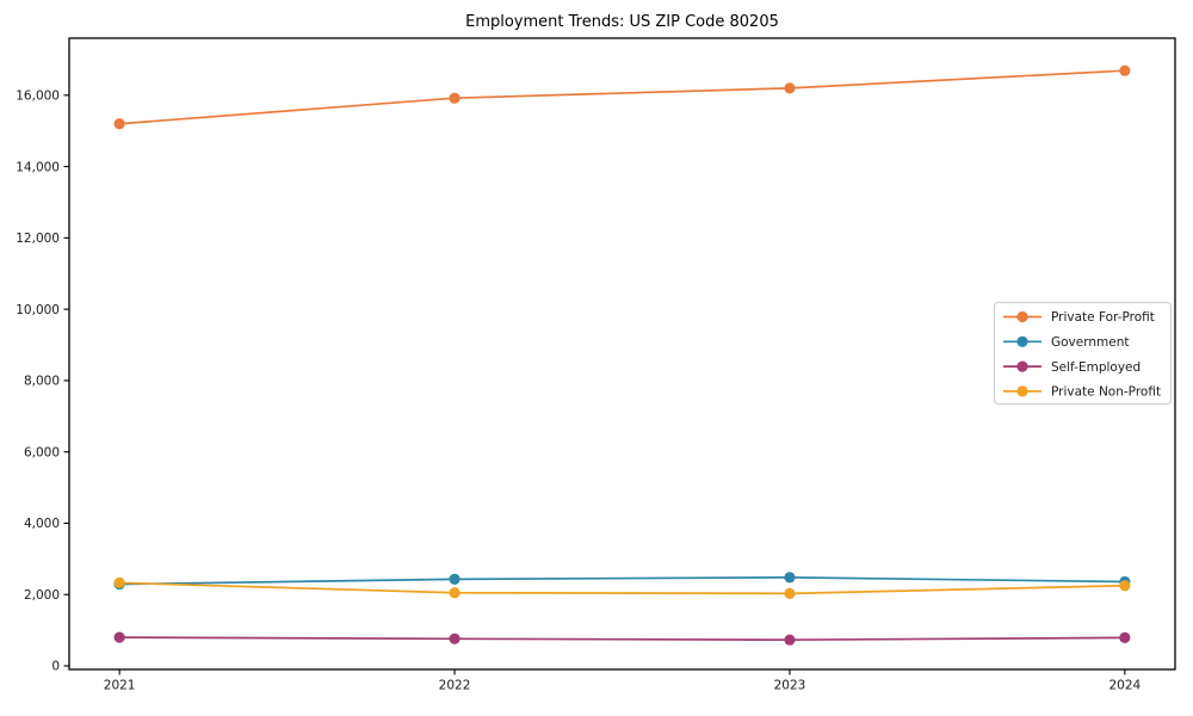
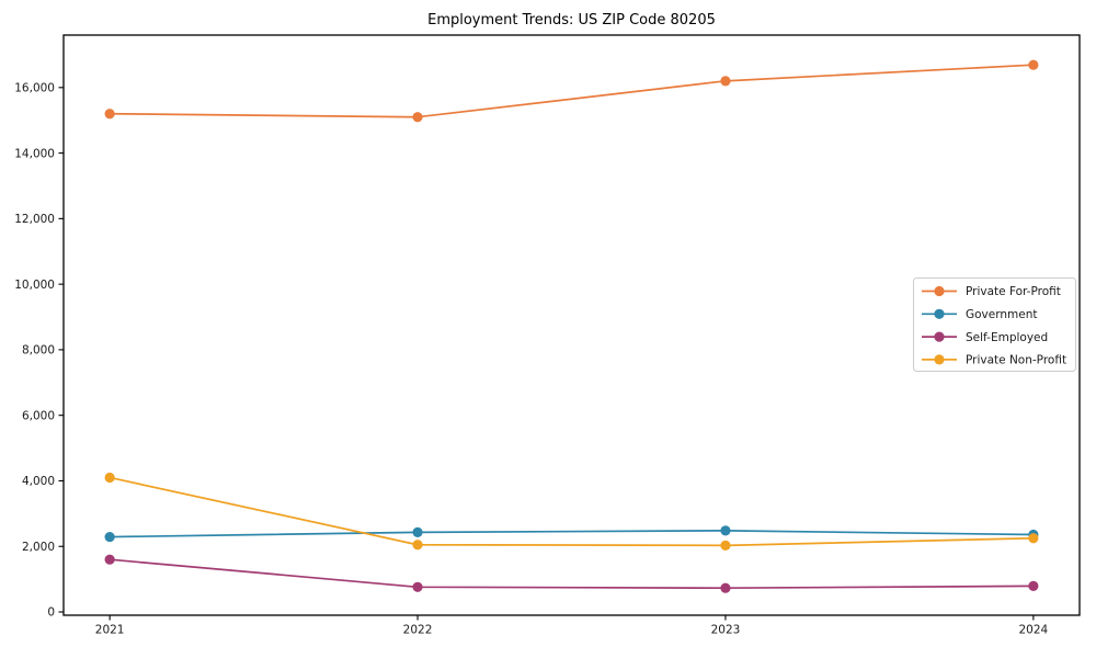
Self-Employed/2021: 800 -> 1600
Private Non-Profit/2021: 2300 -> 4100
Private For-Profit/2022: 15900 -> 15100
